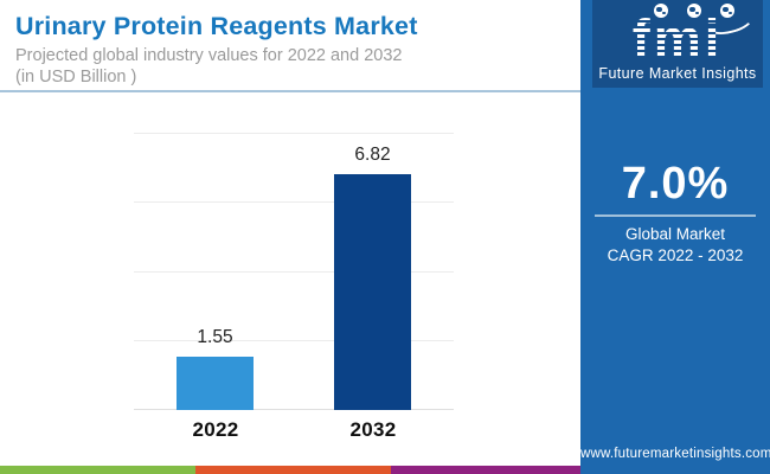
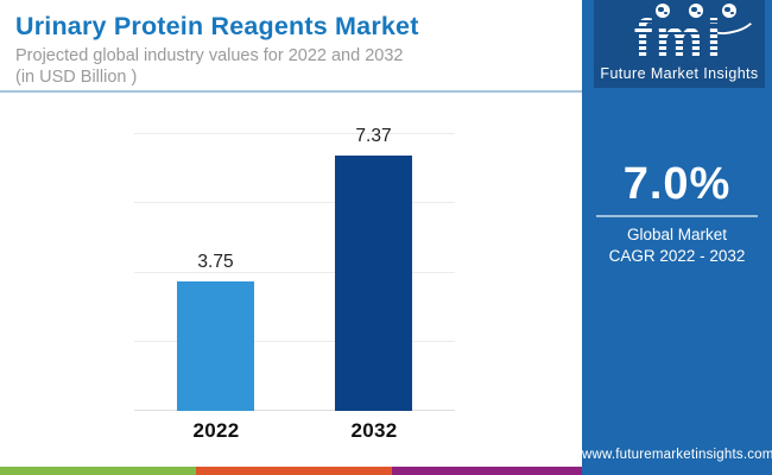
2022: 1.55 -> 3.75
2032: 6.82 -> 7.37
